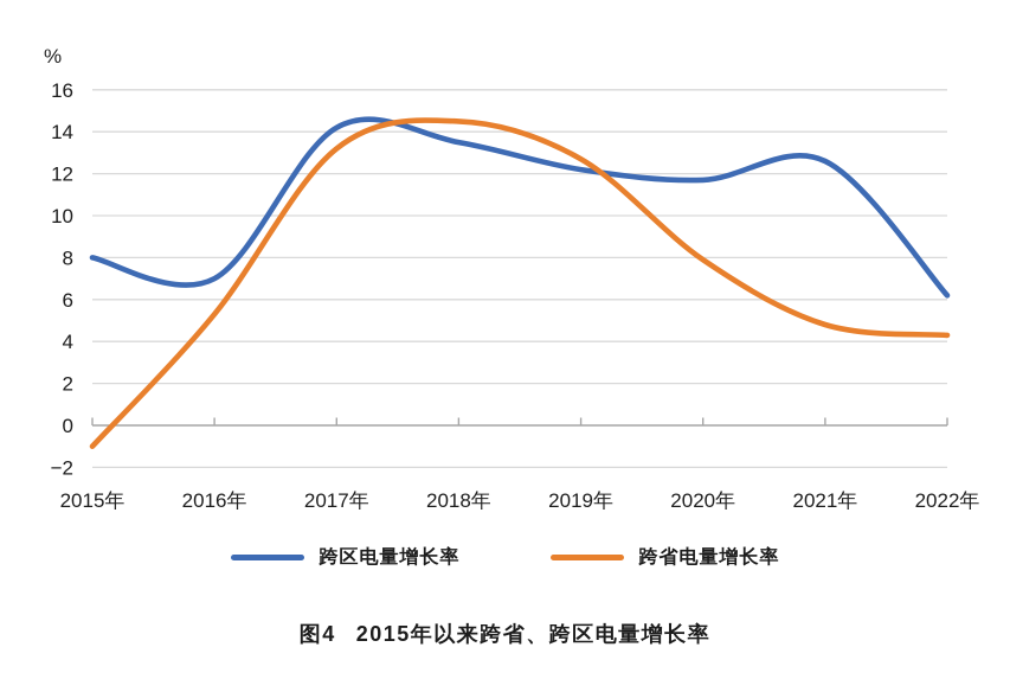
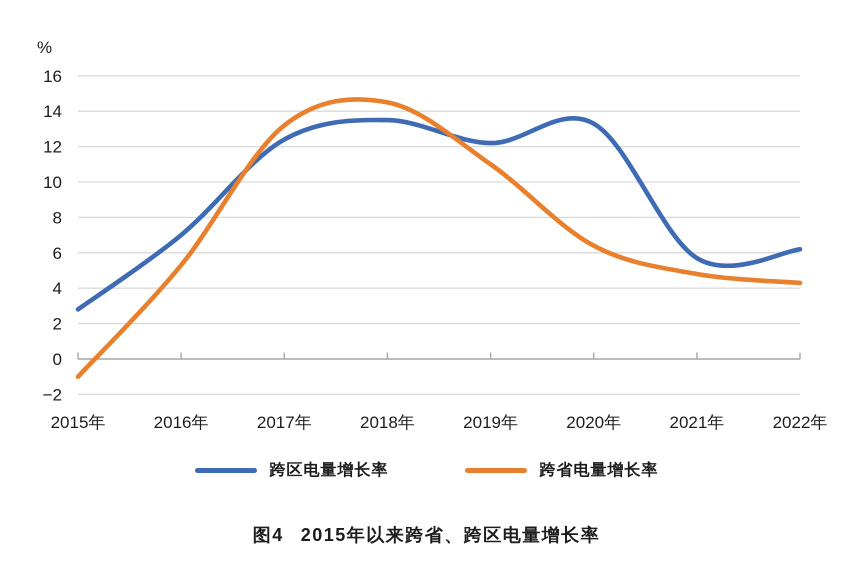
跨区电量增长率/2015年: 8.0 -> 2.8
跨区电量增长率/2017年: 14.2 -> 12.4
跨省电量增长率/2019年: 12.7 -> 11.0
跨区电量增长率/2020年: 11.7 -> 13.3
跨省电量增长率/2020年: 7.9 -> 6.4
跨区电量增长率/2021年: 12.6 -> 5.7
